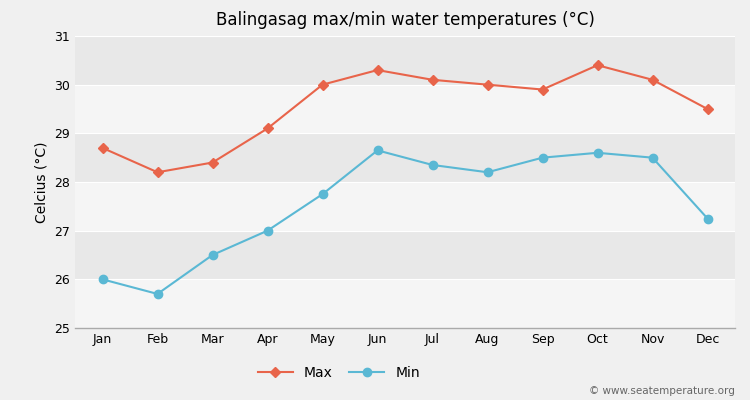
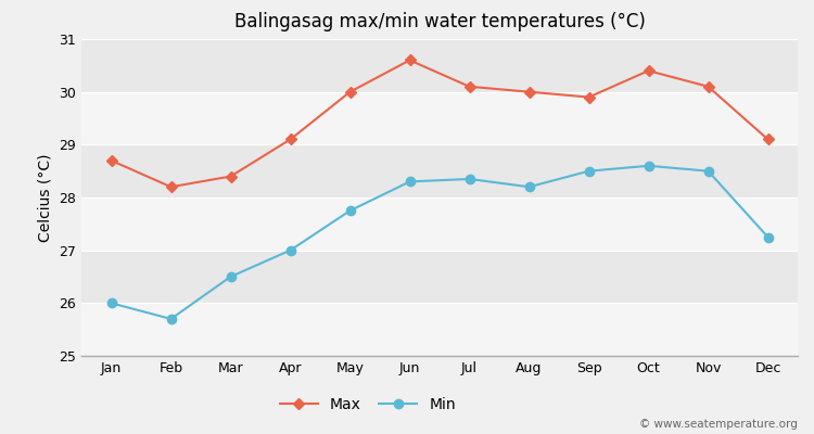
Max/Jun: 30.3 -> 30.6
Min/Jun: 28.65 -> 28.30
Max/Dec: 29.5 -> 29.1
